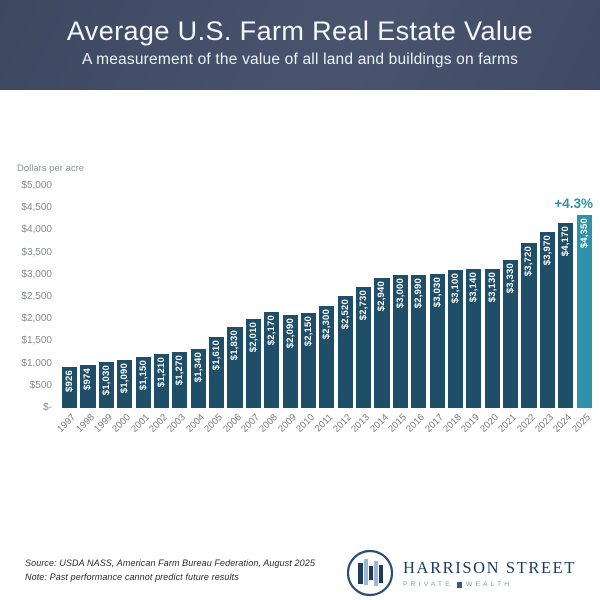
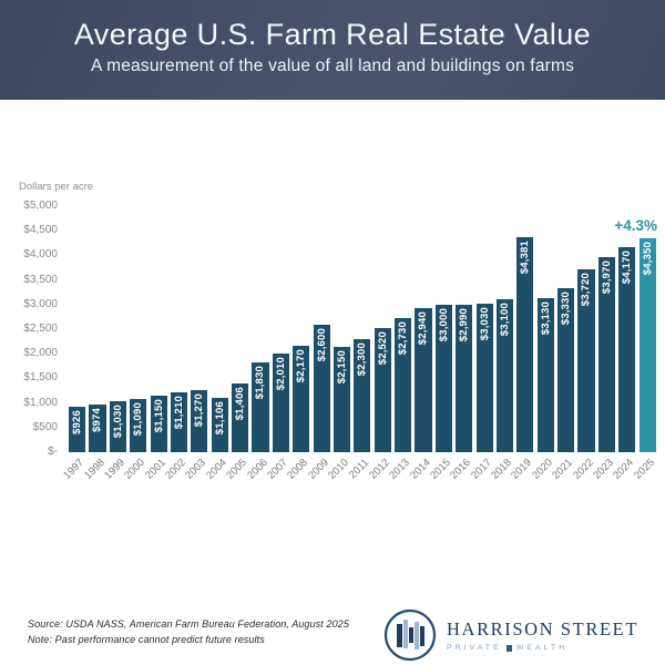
2004: $1,340 -> $1,106
2005: $1,610 -> $1,406
2009: $2,090 -> $2,600
2019: $3,140 -> $4,381
